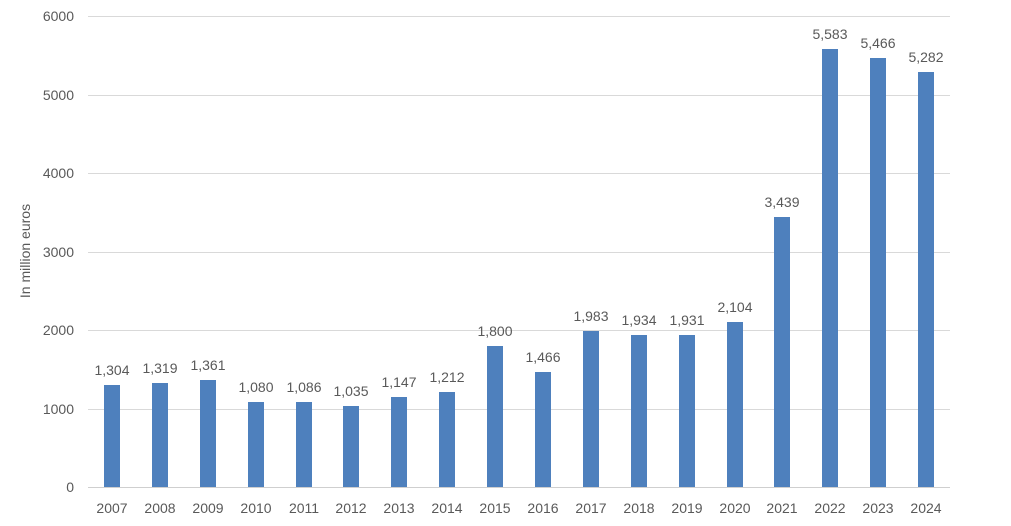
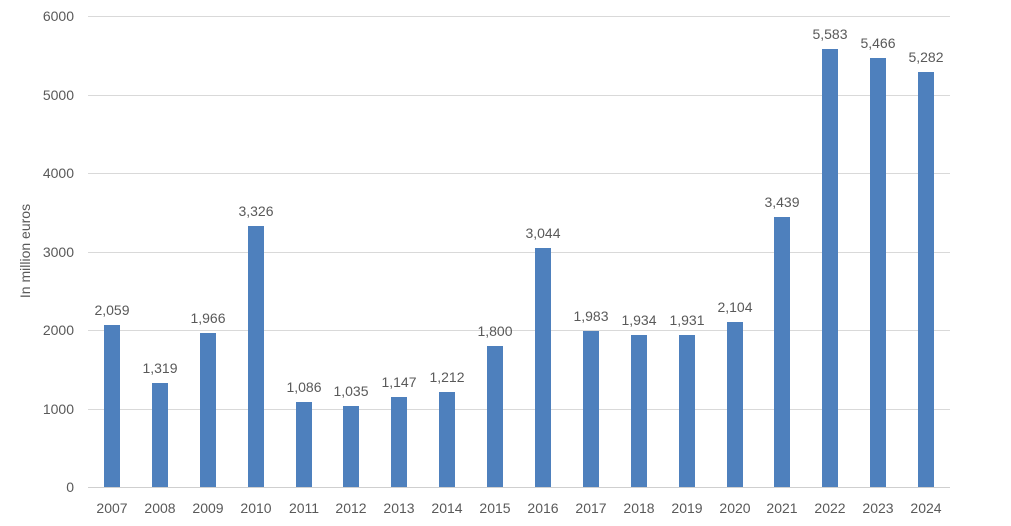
2007: 1,304 -> 2,059
2009: 1,361 -> 1,966
2010: 1,080 -> 3,326
2016: 1,466 -> 3,044
